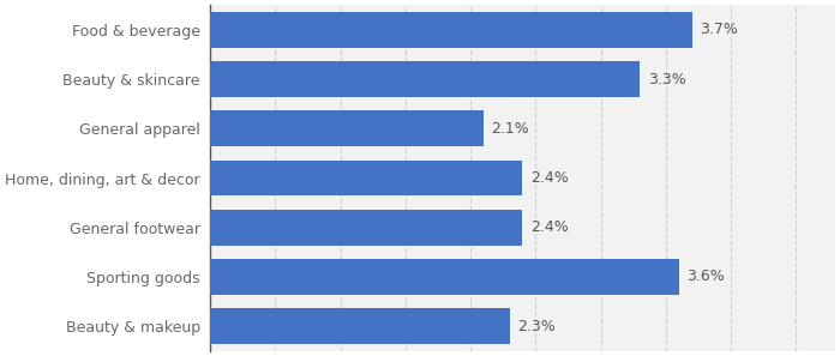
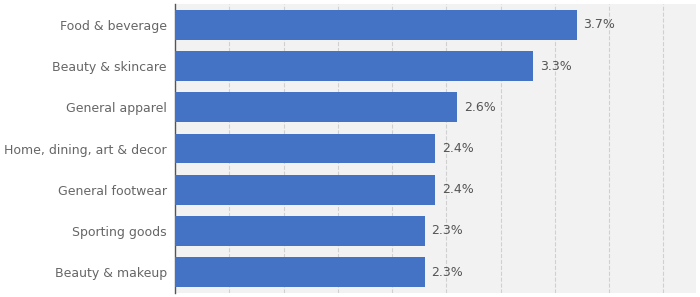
General apparel: 2.1% -> 2.6%
Sporting goods: 3.6% -> 2.3%
